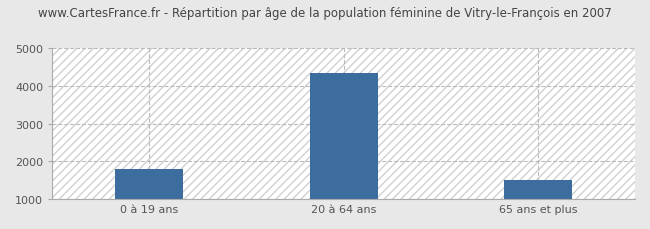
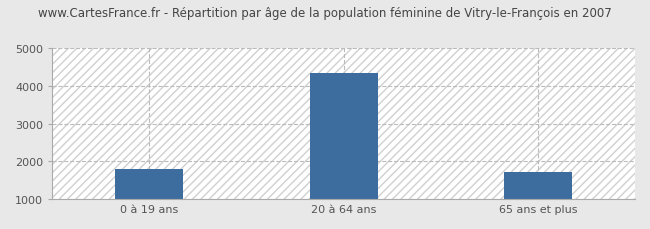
65 ans et plus: 1500 -> 1730
